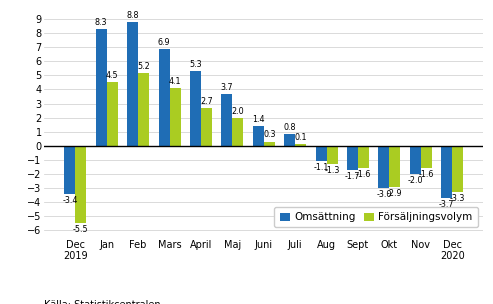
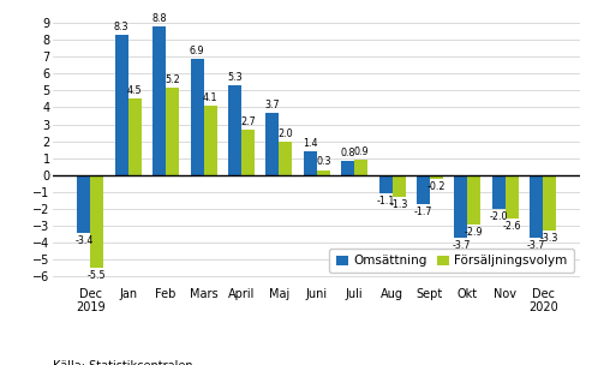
Försäljningsvolym/Juli: 0.1 -> 0.9
Försäljningsvolym/Sept: -1.6 -> -0.2
Omsättning/Okt: -3.0 -> -3.7
Försäljningsvolym/Nov: -1.6 -> -2.6
